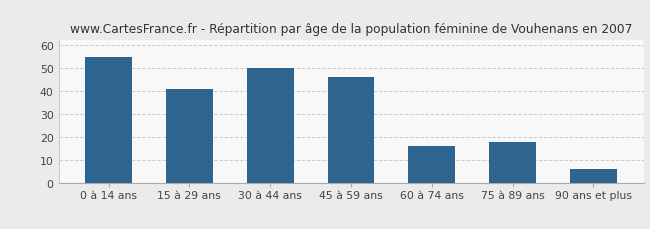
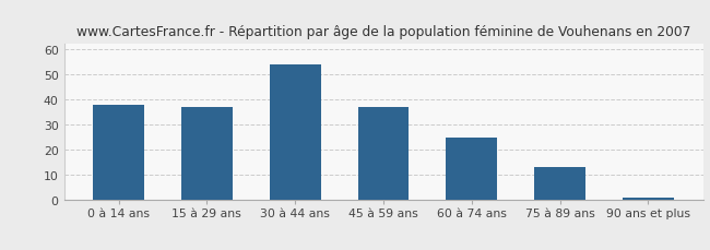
0 à 14 ans: 55 -> 38
15 à 29 ans: 41 -> 37
30 à 44 ans: 50 -> 54
45 à 59 ans: 46 -> 37
60 à 74 ans: 16 -> 25
75 à 89 ans: 18 -> 13
90 ans et plus: 6 -> 1
